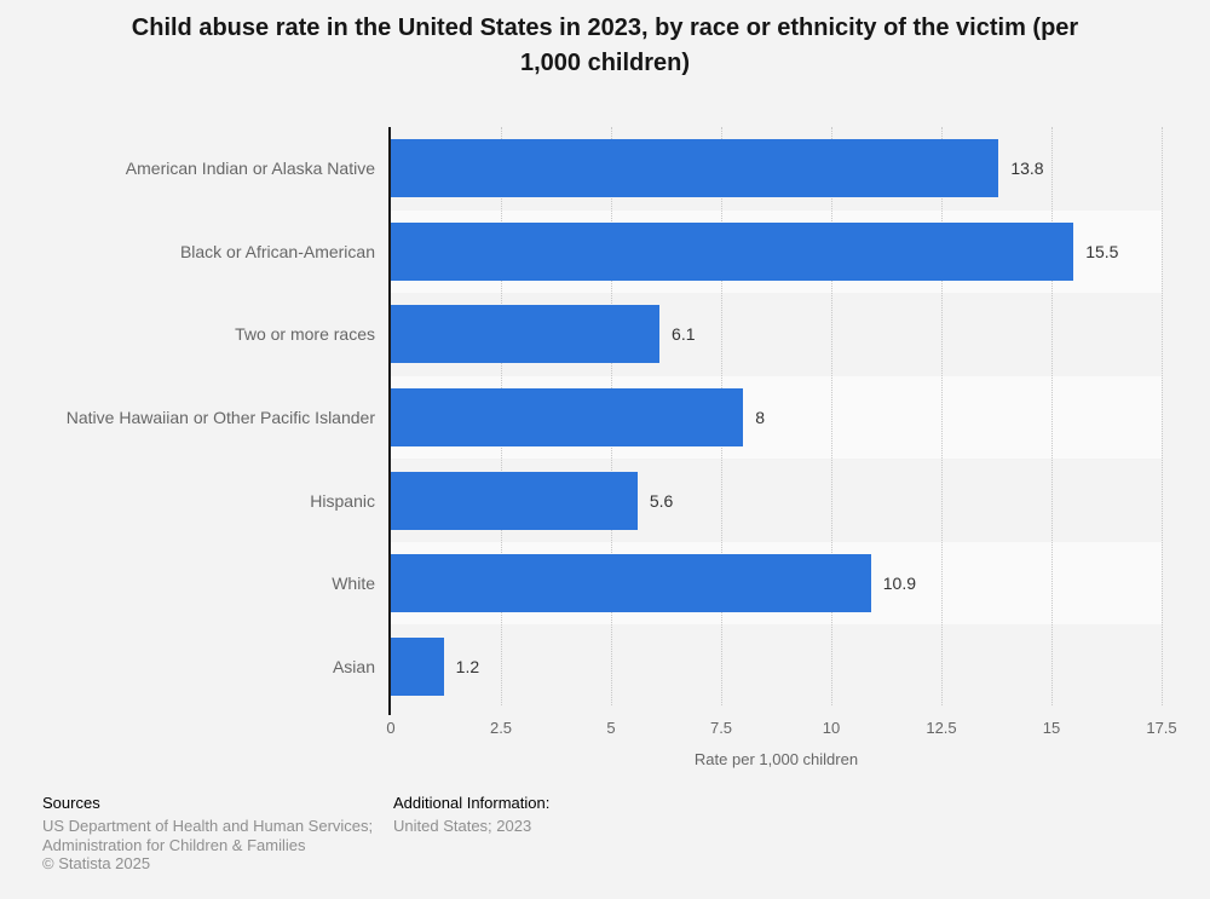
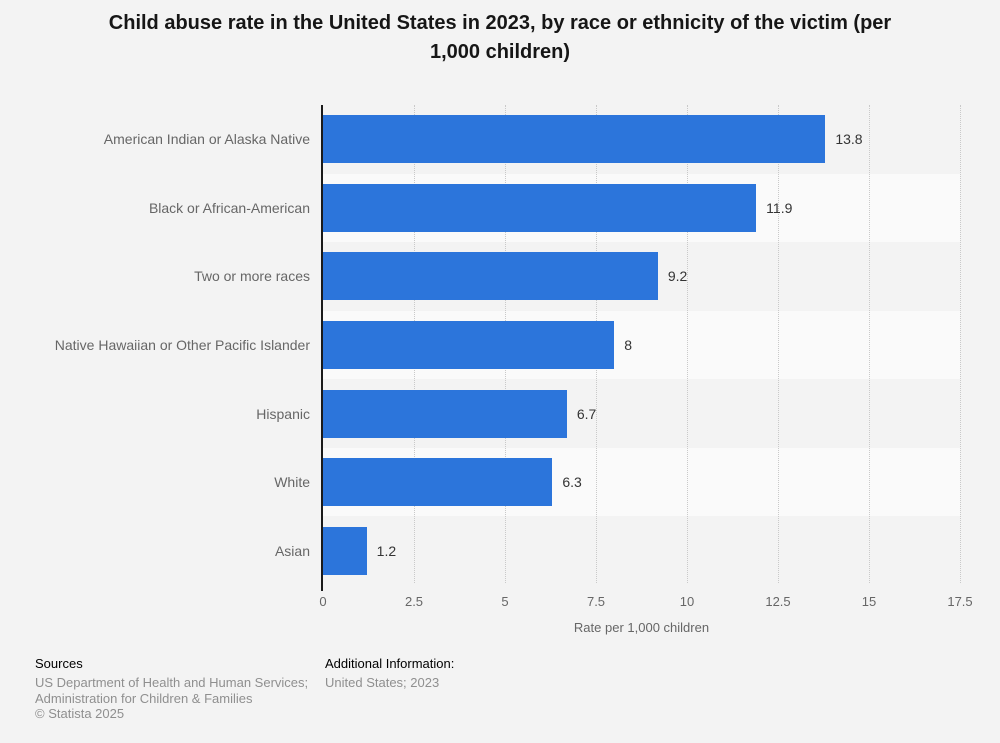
Black or African-American: 15.5 -> 11.9
Two or more races: 6.1 -> 9.2
Hispanic: 5.6 -> 6.7
White: 10.9 -> 6.3
